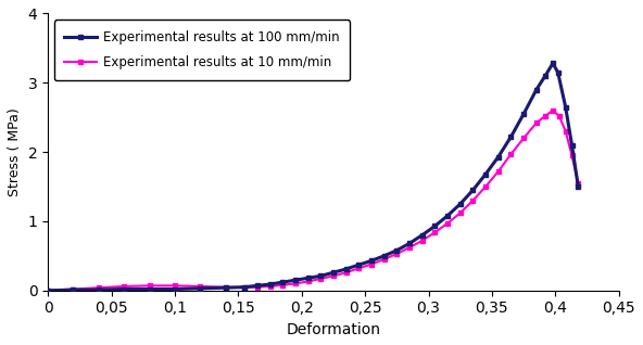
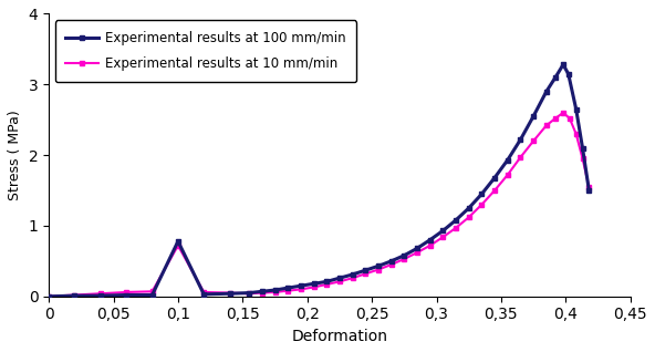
Experimental results at 100 mm/min/0,1: 0.02 -> 0.78
Experimental results at 10 mm/min/0,1: 0.07 -> 0.72
